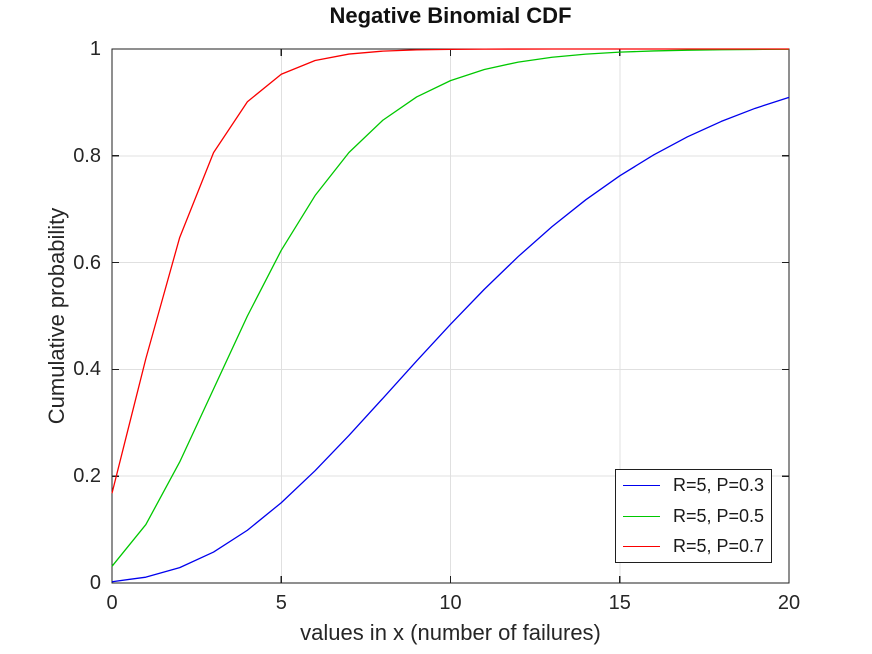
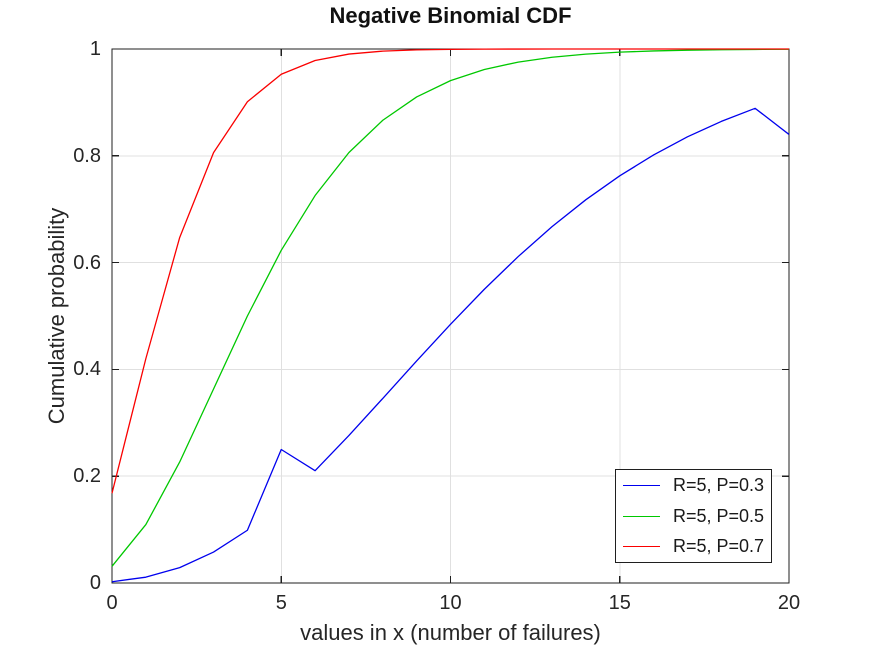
R=5, P=0.3/5: 0.15 -> 0.25
R=5, P=0.3/20: 0.91 -> 0.84
